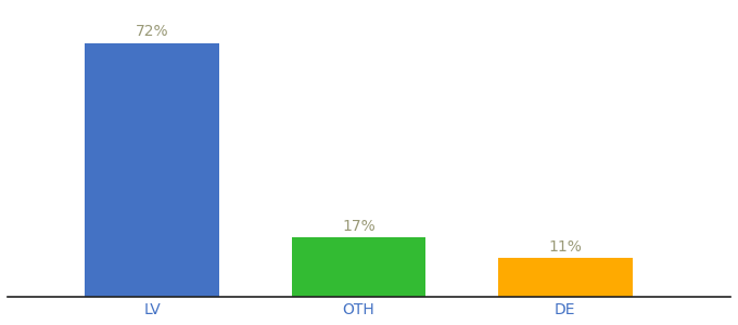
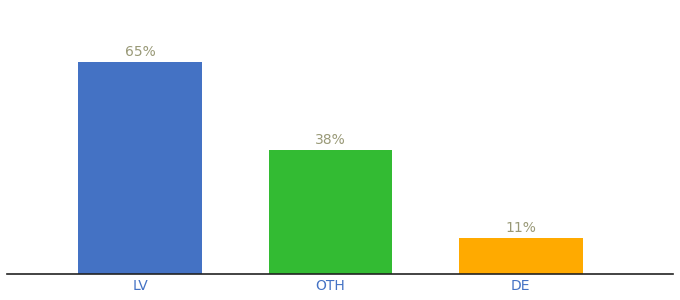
LV: 72% -> 65%
OTH: 17% -> 38%
